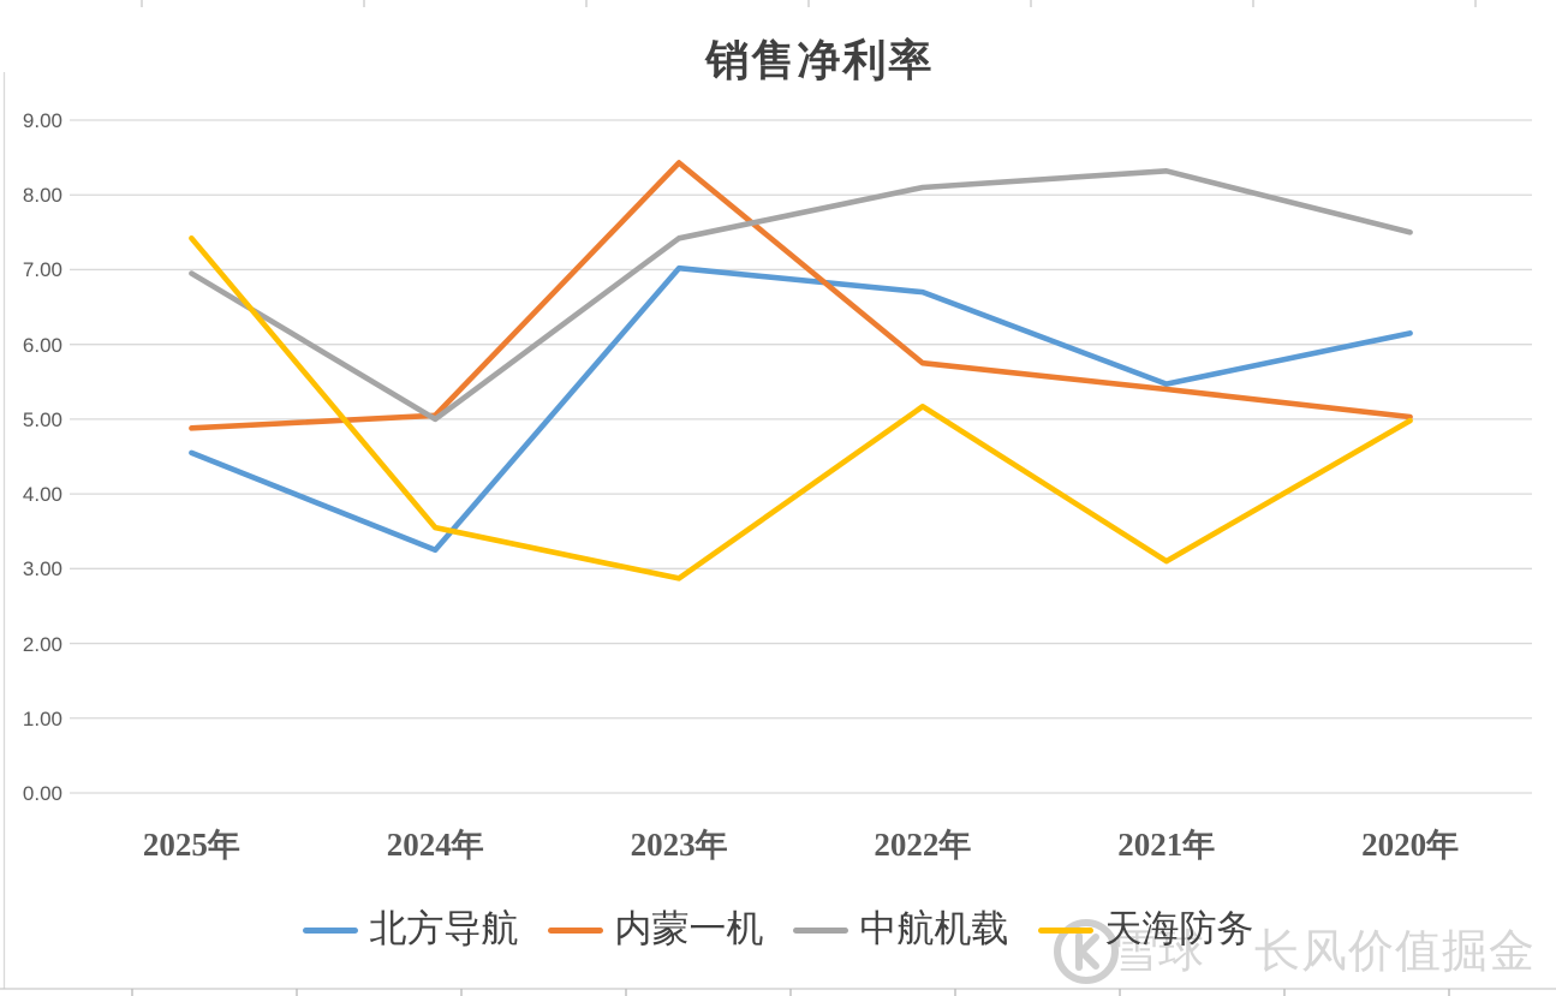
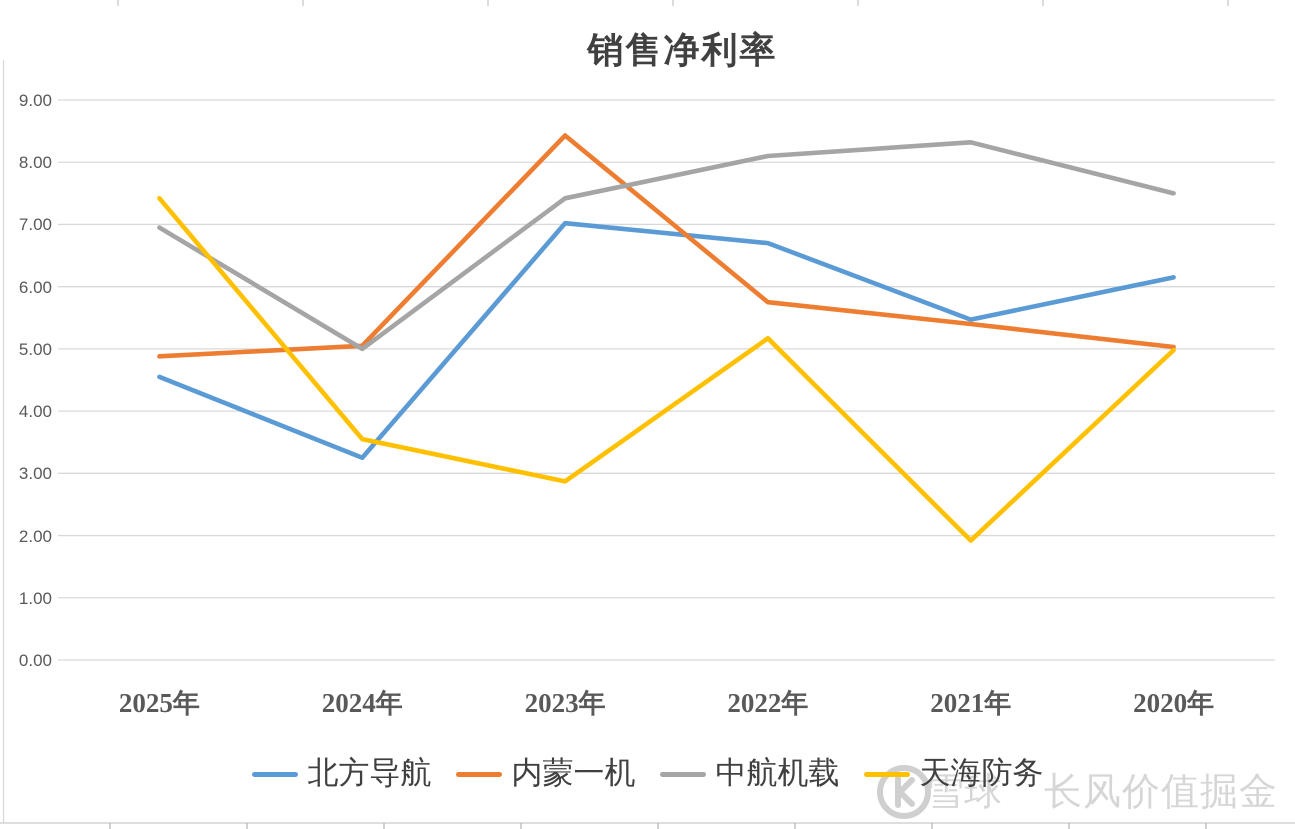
天海防务/2021年: 3.1 -> 1.9
